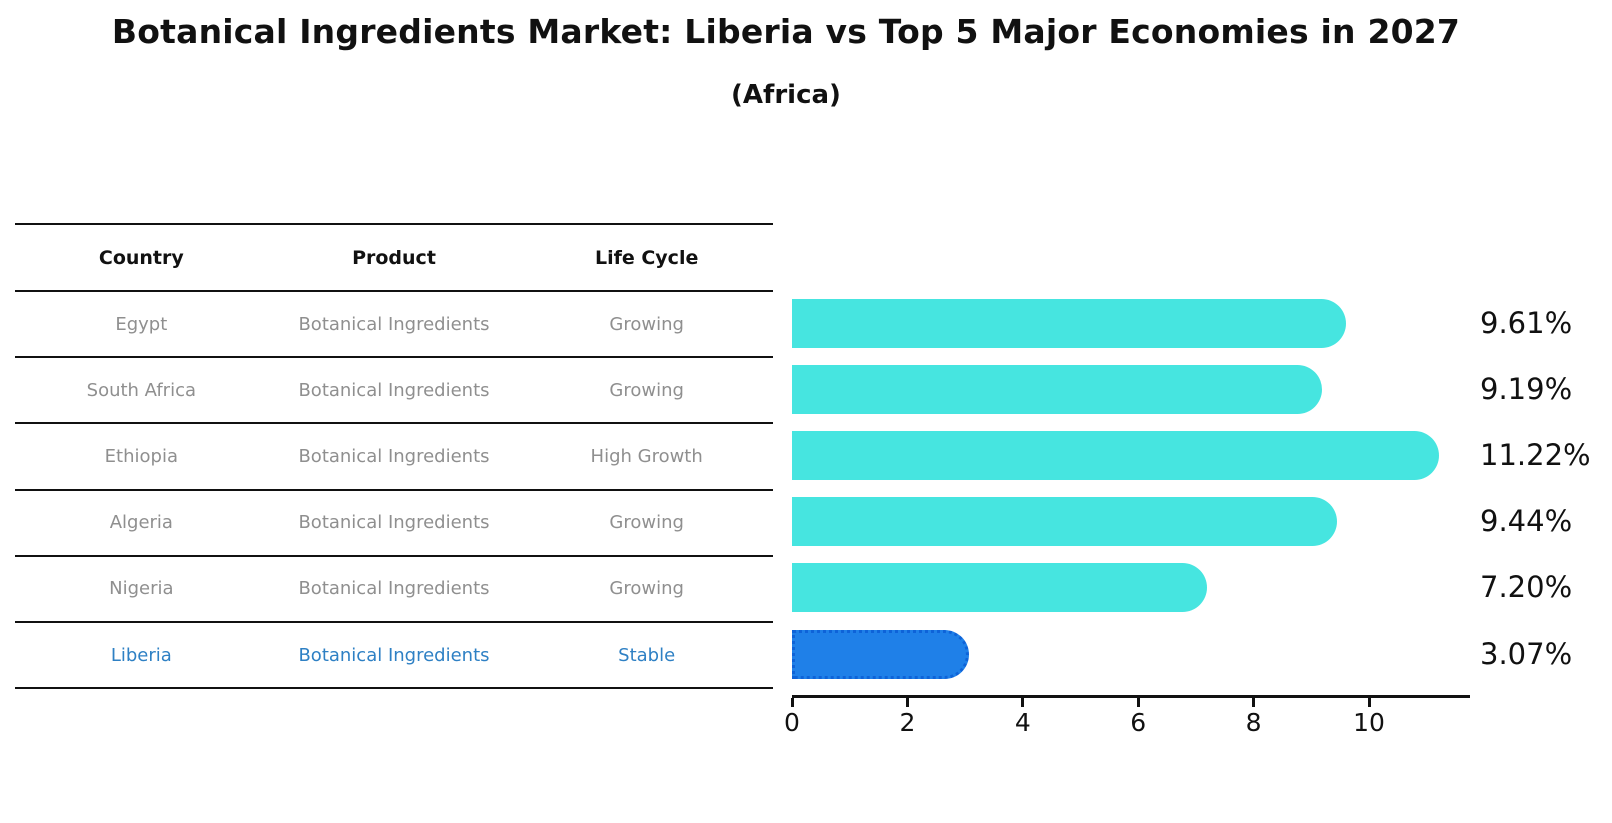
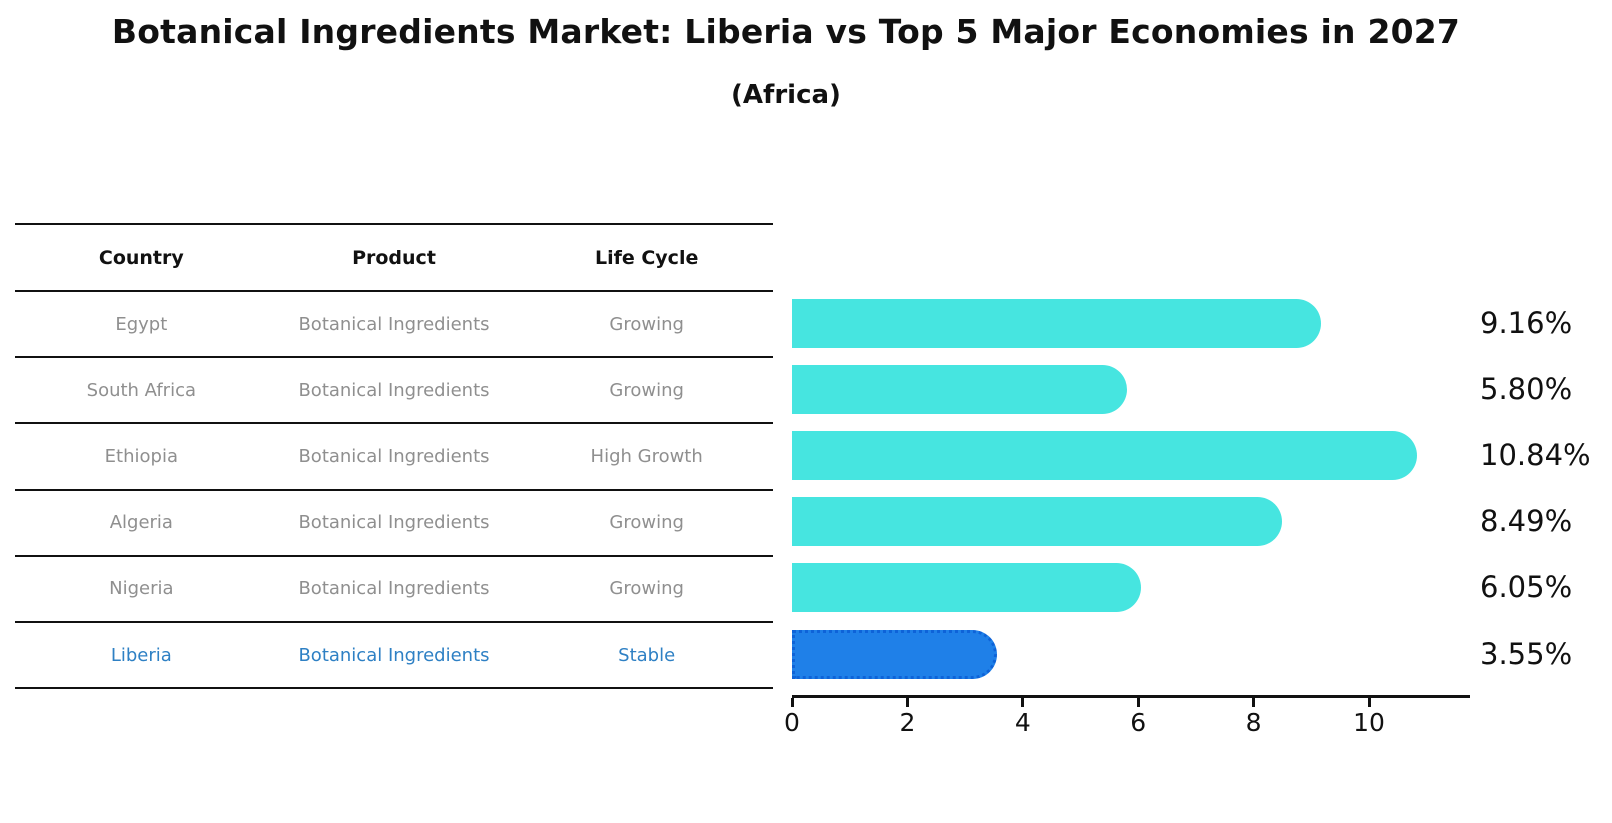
Egypt: 9.61% -> 9.16%
South Africa: 9.19% -> 5.80%
Ethiopia: 11.22% -> 10.84%
Algeria: 9.44% -> 8.49%
Nigeria: 7.20% -> 6.05%
Liberia: 3.07% -> 3.55%
